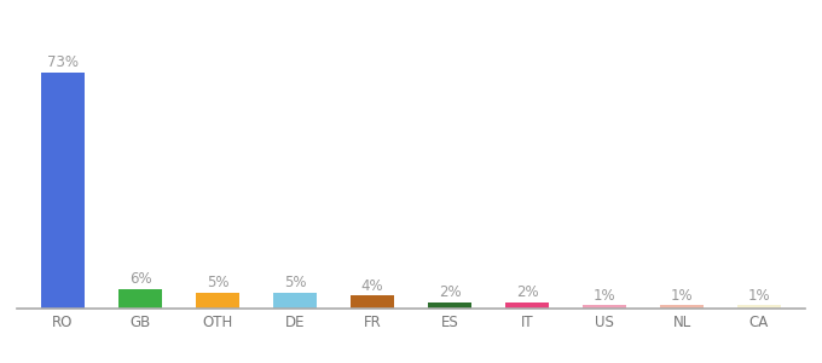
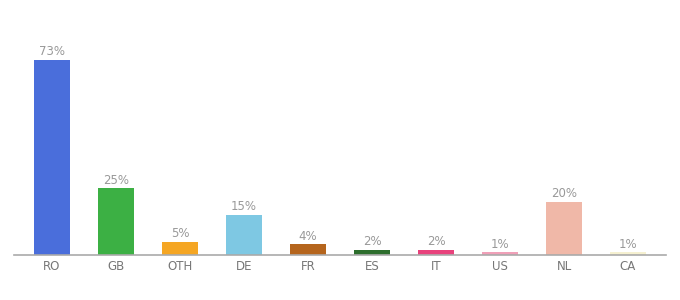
GB: 6% -> 25%
DE: 5% -> 15%
NL: 1% -> 20%
